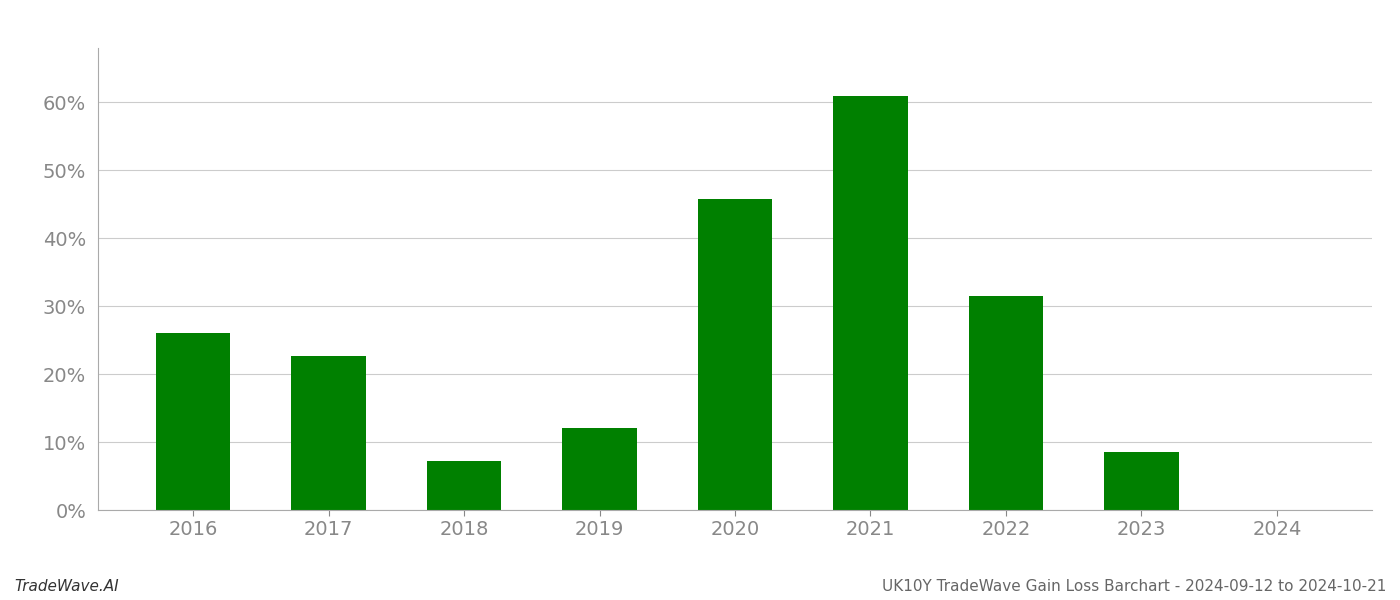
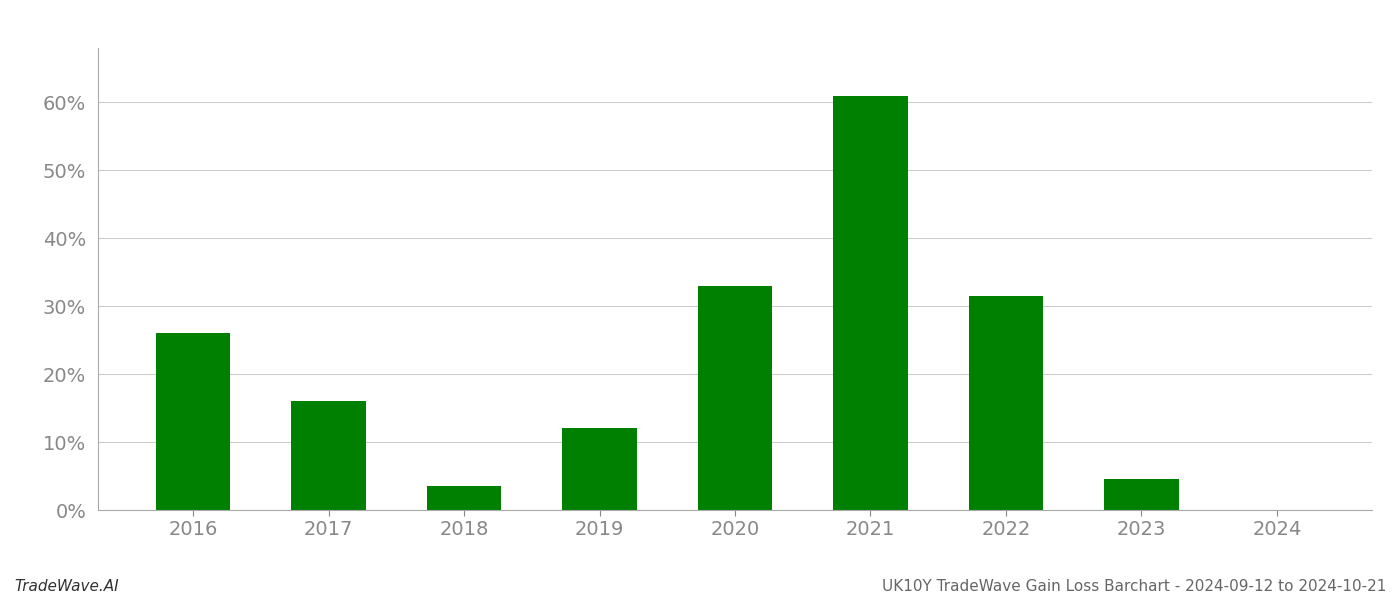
2017: 22.6% -> 16.0%
2018: 7.2% -> 3.5%
2020: 45.8% -> 33.0%
2023: 8.6% -> 4.5%
